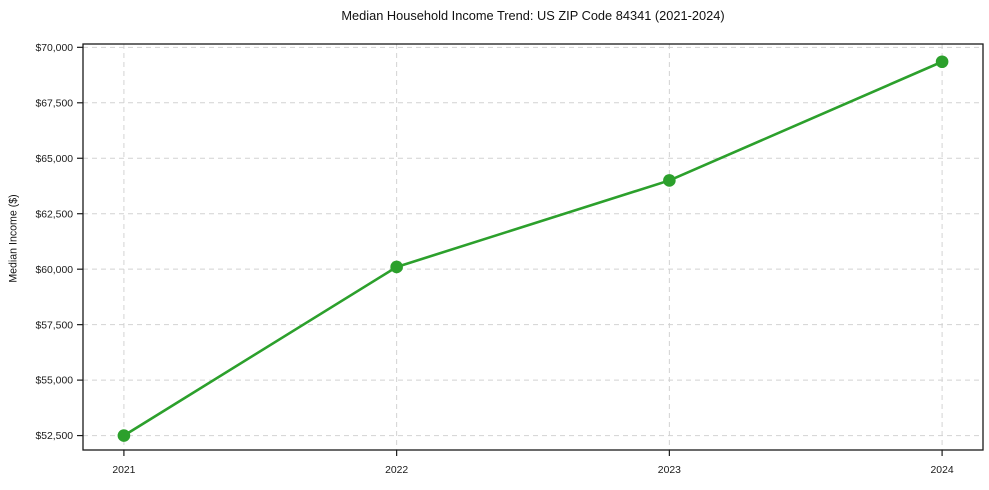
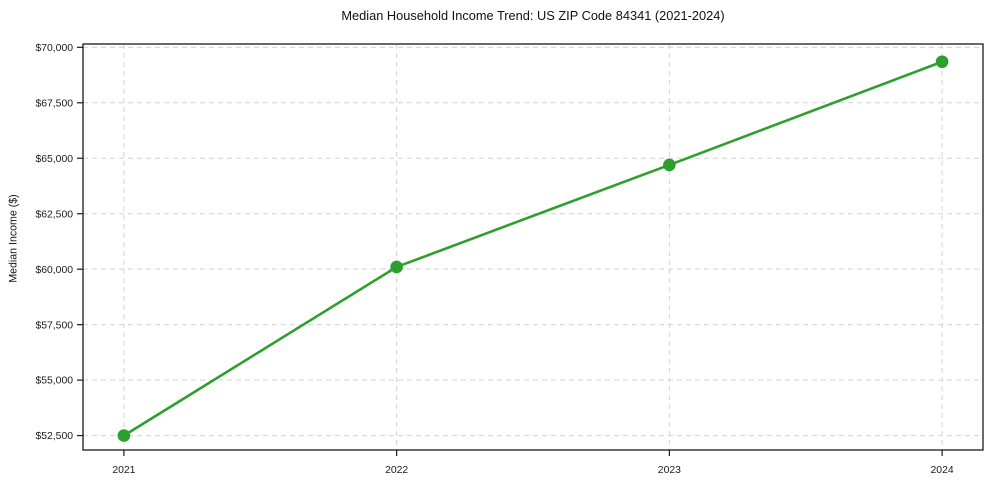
2023: $64000 -> $64700
